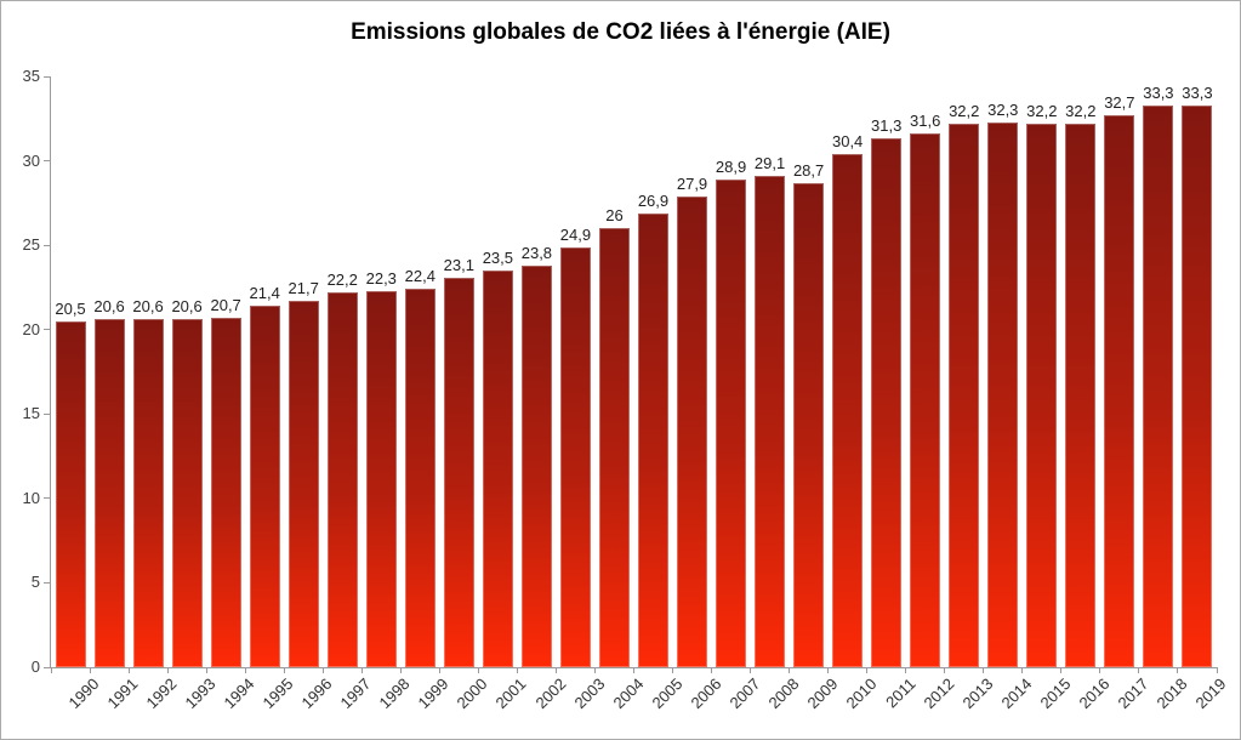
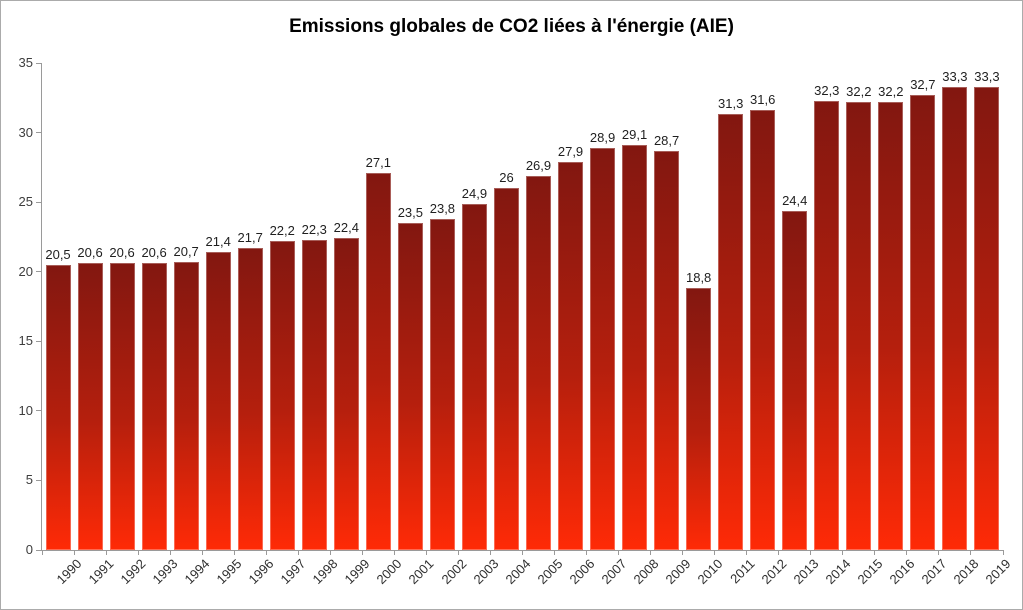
2000: 23,1 -> 27,1
2010: 30,4 -> 18,8
2013: 32,2 -> 24,4
